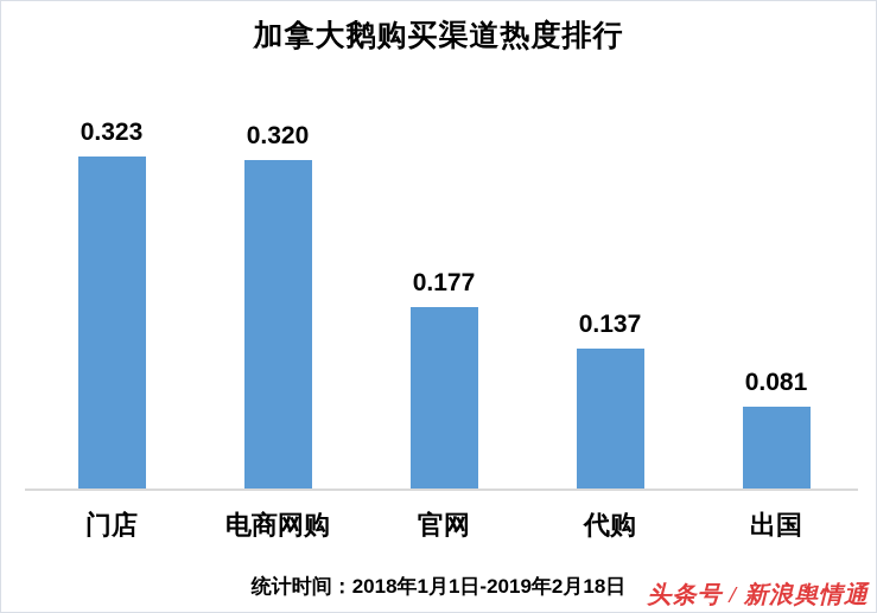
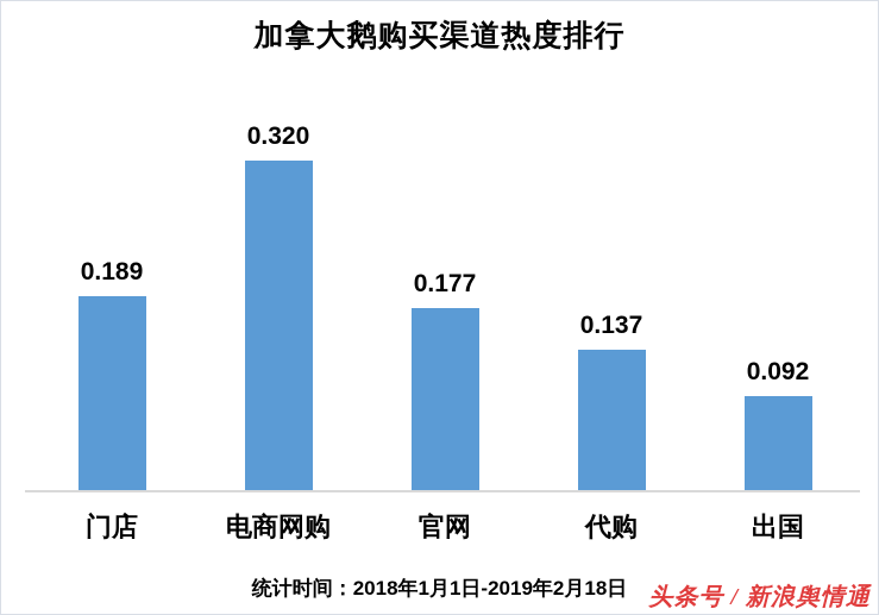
门店: 0.323 -> 0.189
出国: 0.081 -> 0.092
